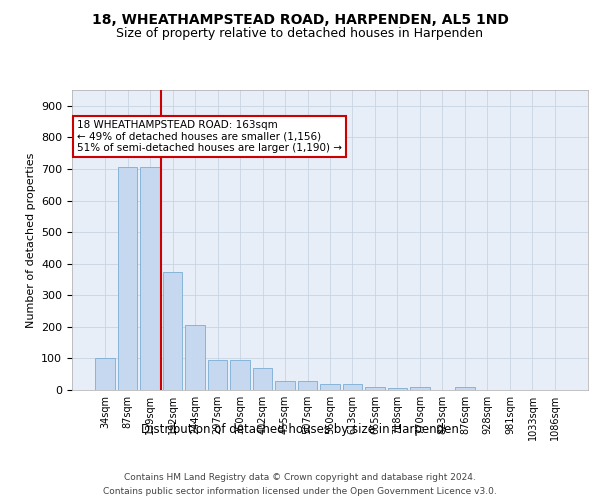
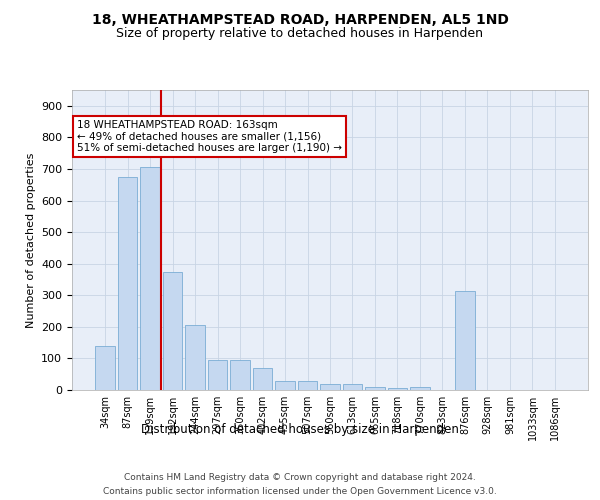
34sqm: 100 -> 140
87sqm: 706 -> 675
876sqm: 8 -> 315
